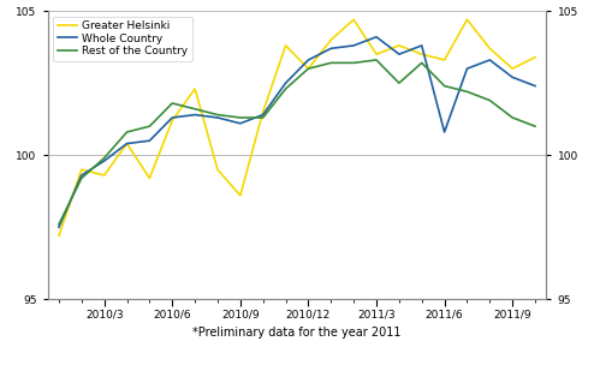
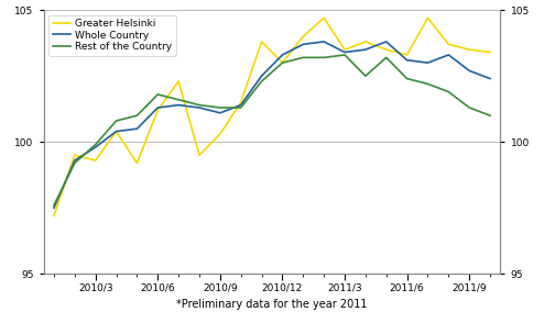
Greater Helsinki/2010/9: 98.6 -> 100.3
Whole Country/2011/3: 104.1 -> 103.4
Whole Country/2011/6: 100.8 -> 103.1
Greater Helsinki/2011/9: 103.0 -> 103.5
